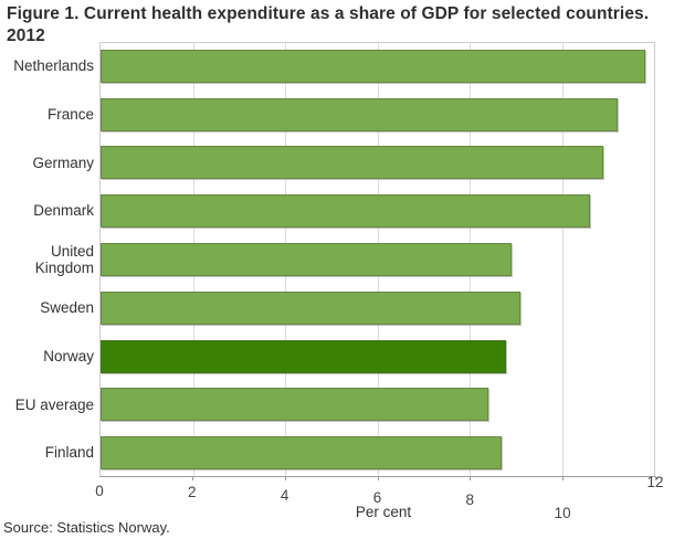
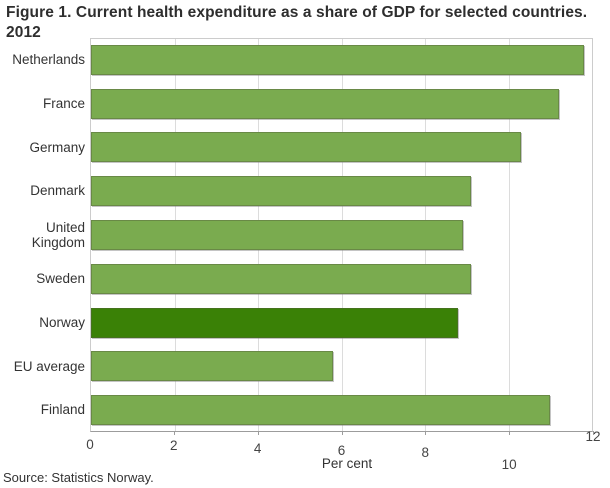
Germany: 10.9 -> 10.3
Denmark: 10.6 -> 9.1
EU average: 8.4 -> 5.8
Finland: 8.7 -> 11.0
